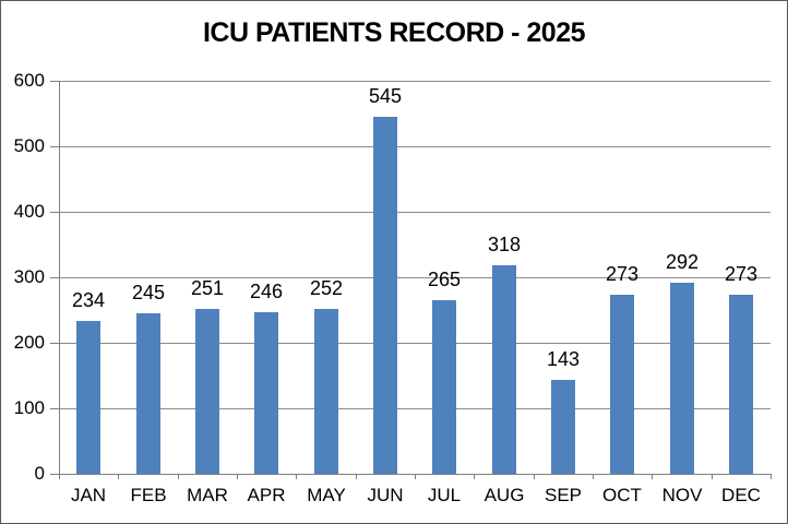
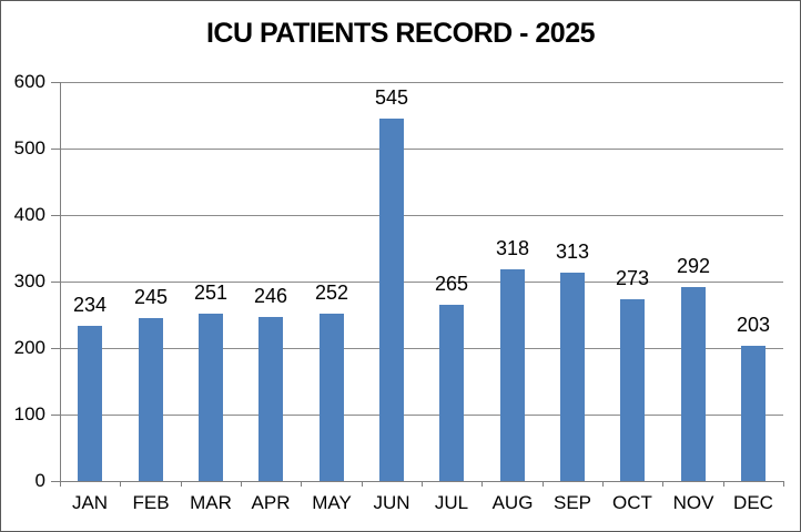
SEP: 143 -> 313
DEC: 273 -> 203
